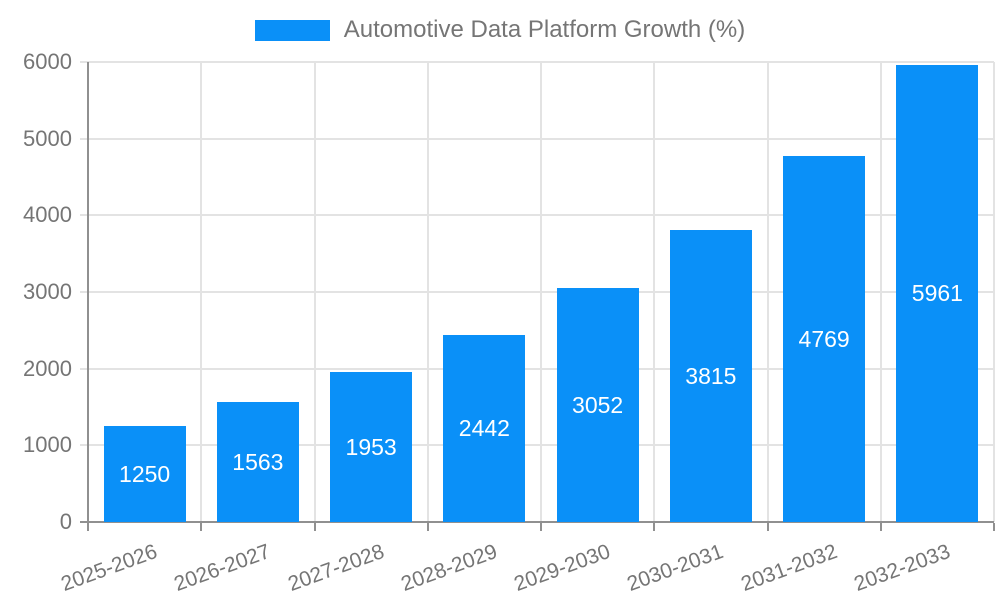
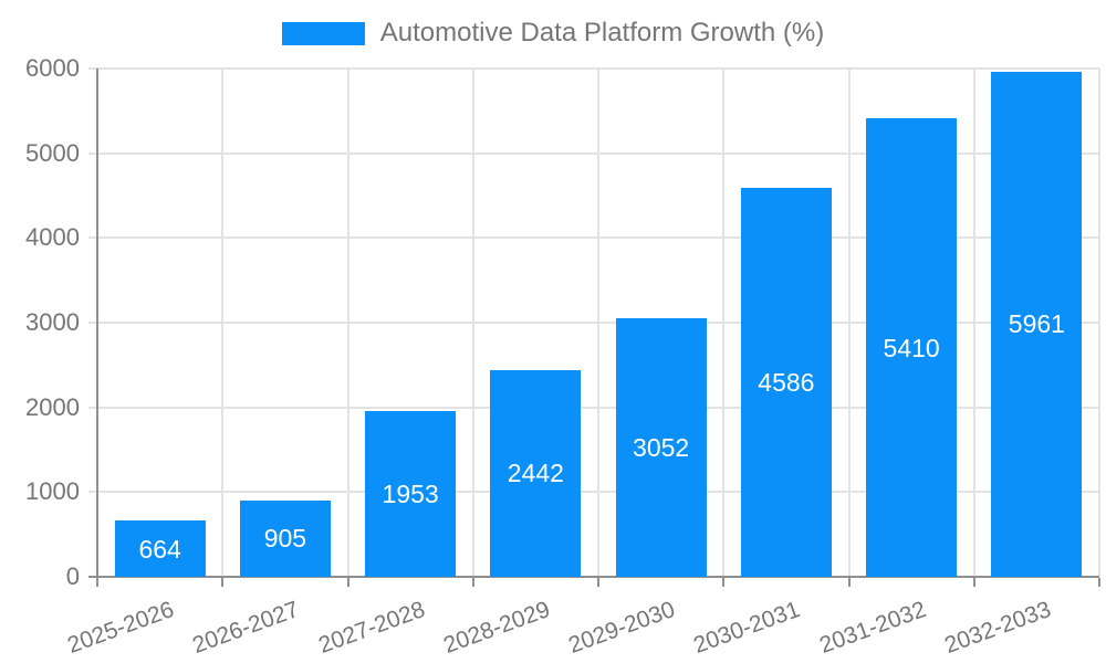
2025-2026: 1250 -> 664
2026-2027: 1563 -> 905
2030-2031: 3815 -> 4586
2031-2032: 4769 -> 5410
